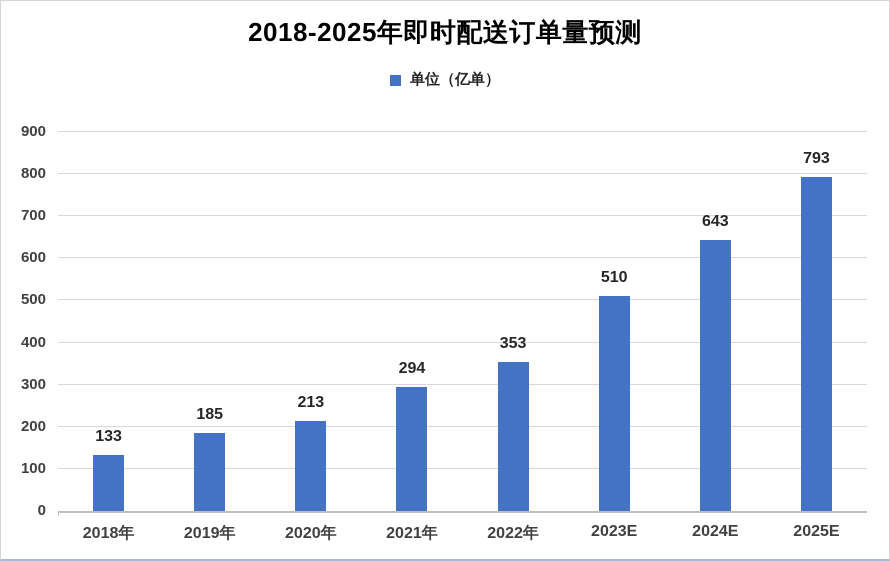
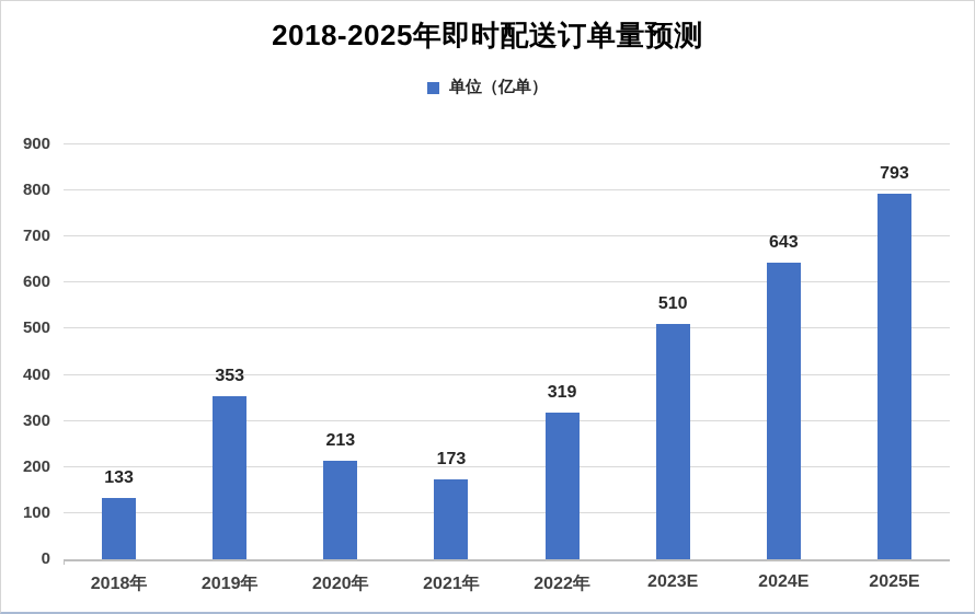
2019年: 185 -> 353
2021年: 294 -> 173
2022年: 353 -> 319
